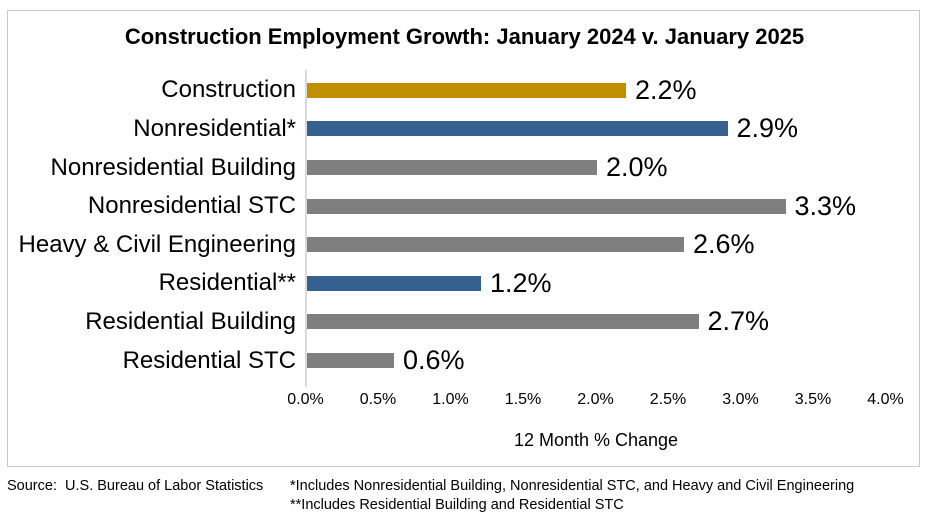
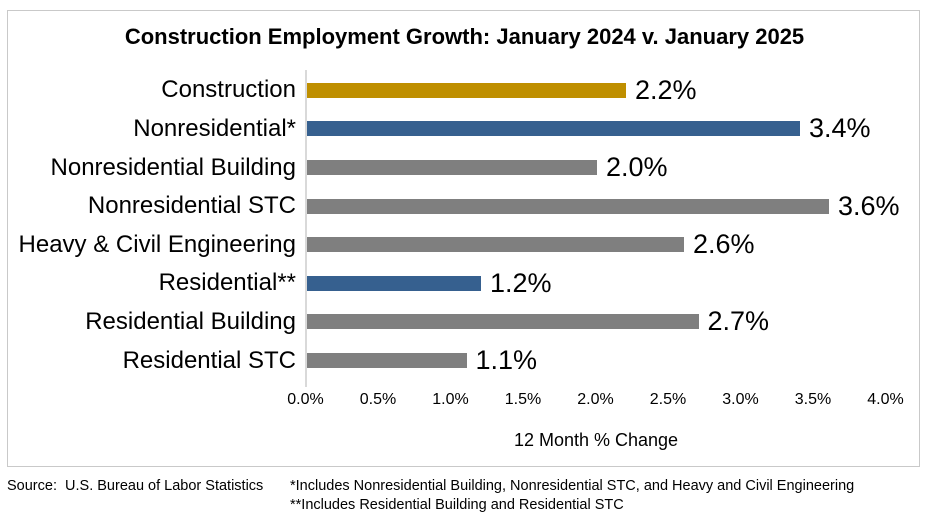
Nonresidential*: 2.9% -> 3.4%
Nonresidential STC: 3.3% -> 3.6%
Residential STC: 0.6% -> 1.1%
